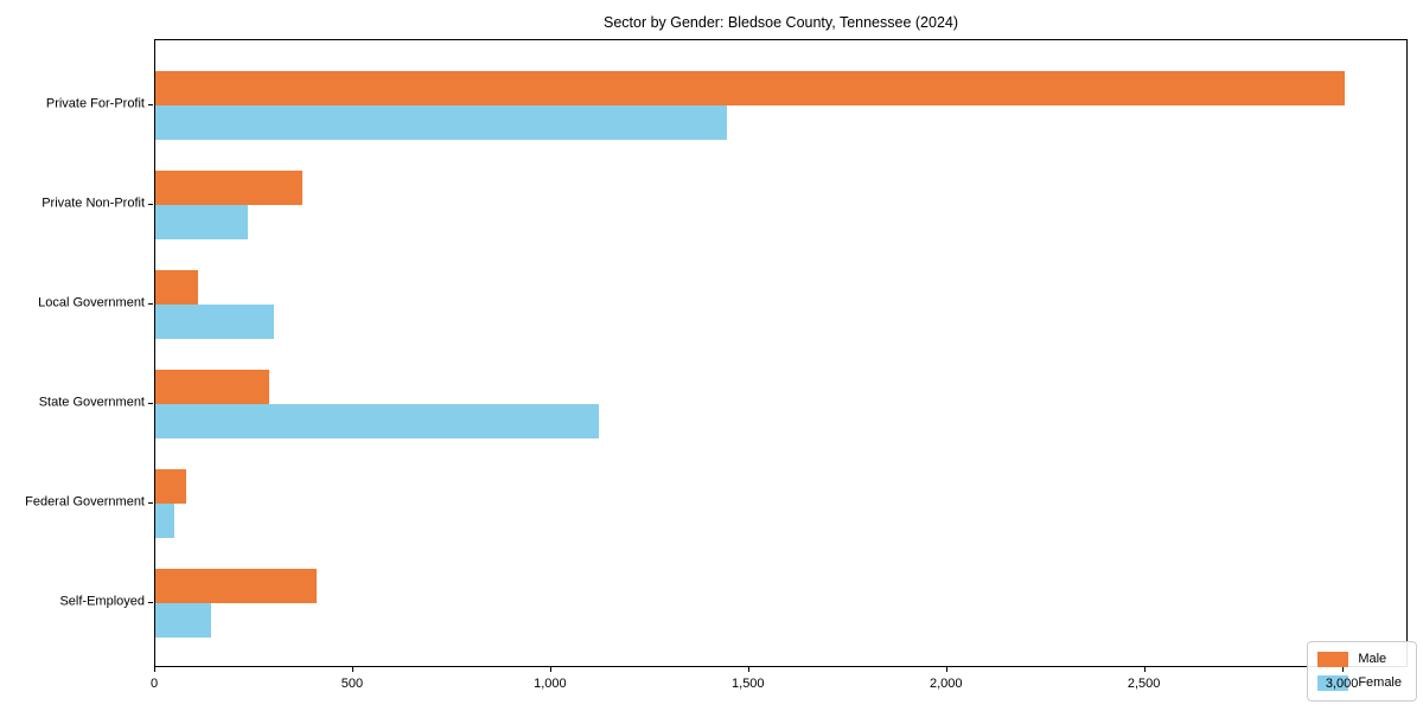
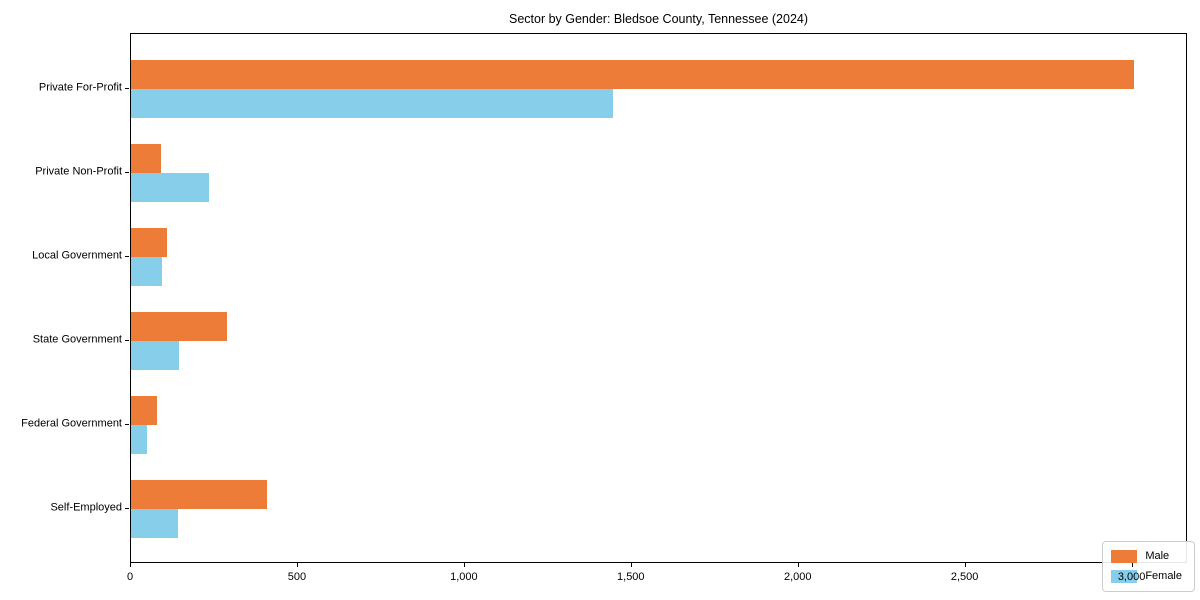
Male/Private Non-Profit: 370 -> 90
Female/Local Government: 300 -> 90
Female/State Government: 1120 -> 140
